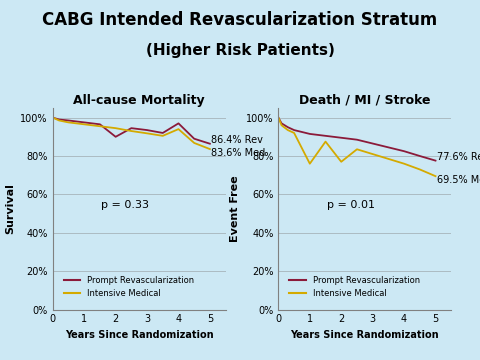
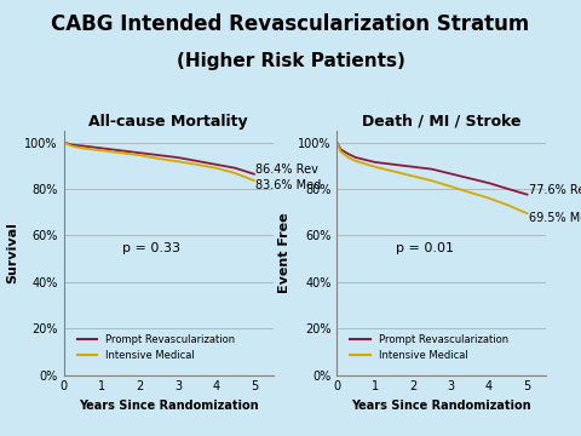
All-cause Mortality/Prompt Revascularization/2: 90% -> 95%
All-cause Mortality/Prompt Revascularization/4: 97% -> 91%
All-cause Mortality/Intensive Medical/4: 94% -> 89%
Death / MI / Stroke/Intensive Medical/1: 76% -> 90%
Death / MI / Stroke/Intensive Medical/2: 77% -> 85%
